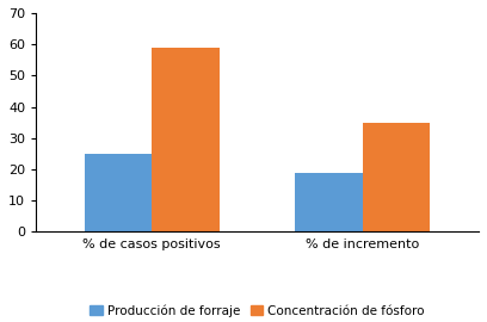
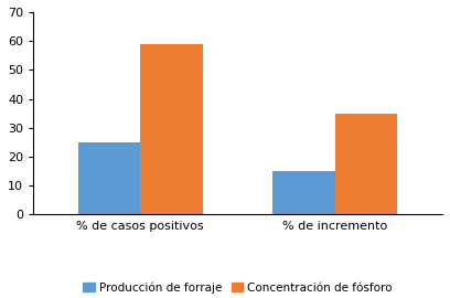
Producción de forraje/% de incremento: 19 -> 15
